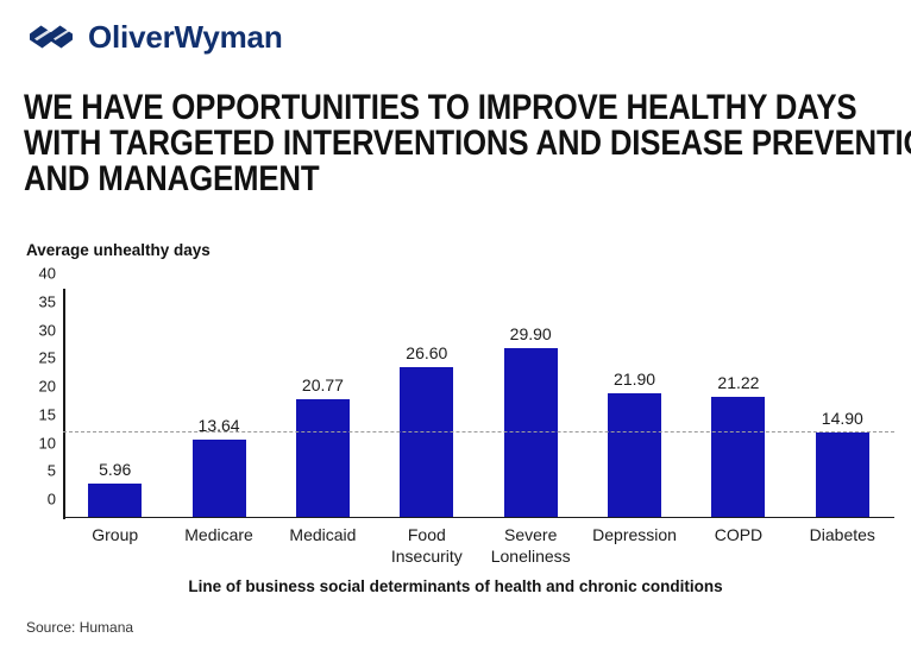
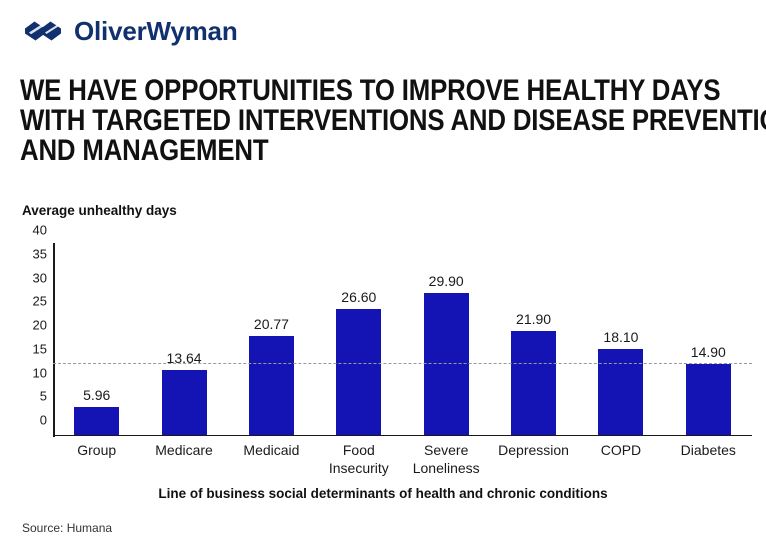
COPD: 21.22 -> 18.10
